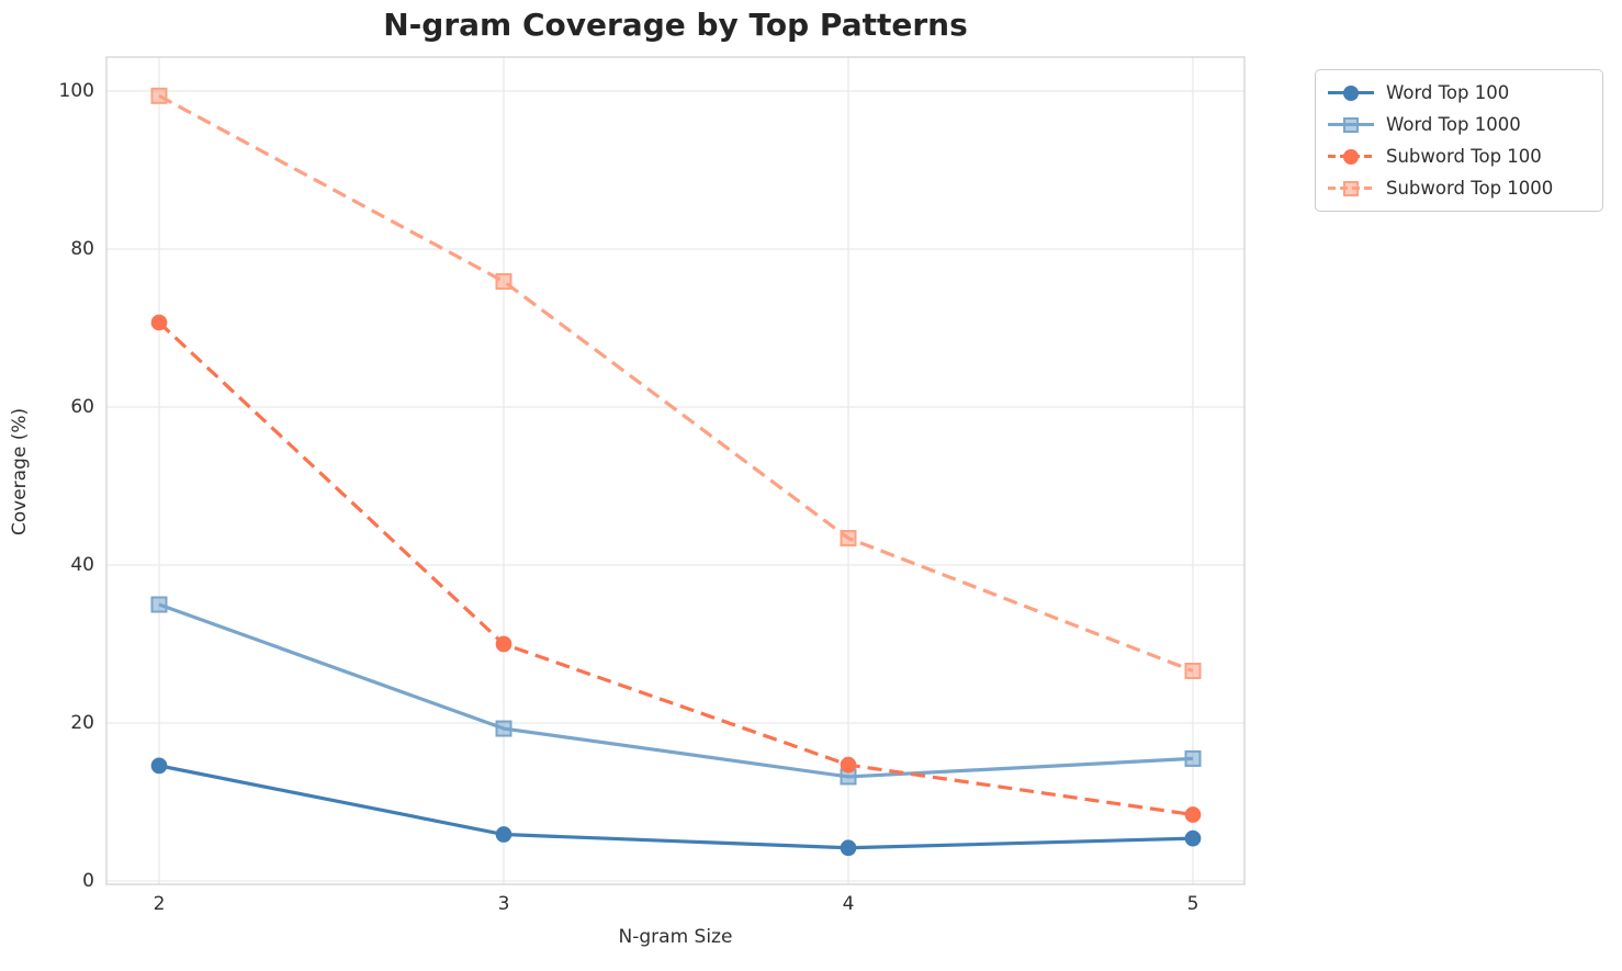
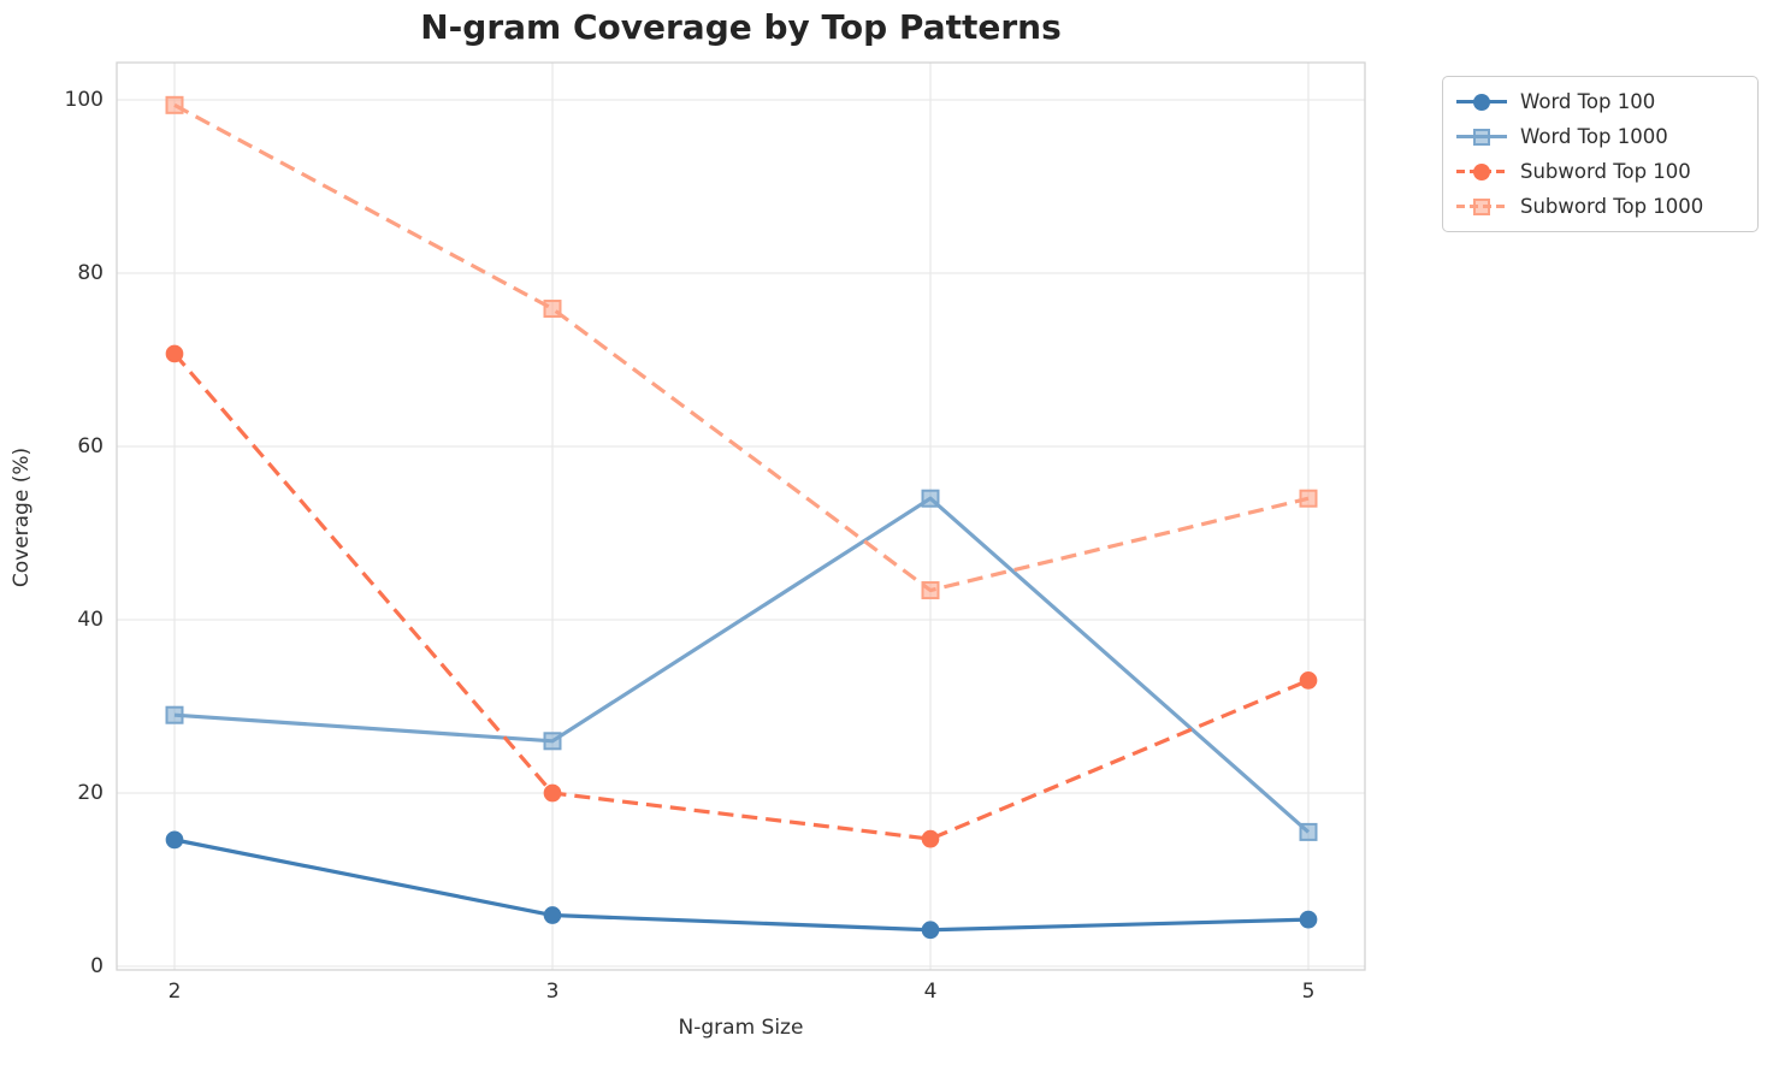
Word Top 1000/2: 35 -> 29
Word Top 1000/3: 19 -> 26
Subword Top 100/3: 30 -> 20
Word Top 1000/4: 13 -> 54
Subword Top 100/5: 8 -> 33
Subword Top 1000/5: 27 -> 54
